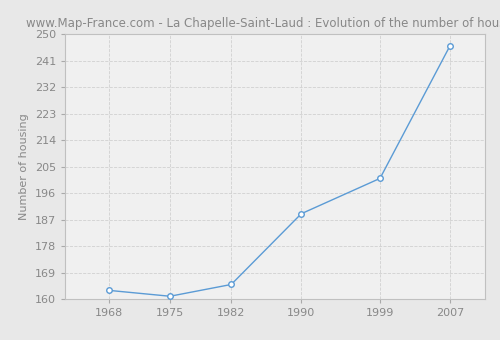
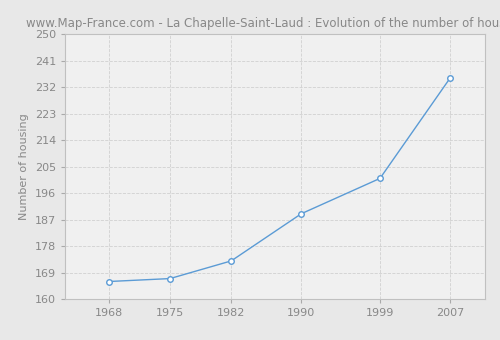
1968: 163 -> 166
1975: 161 -> 167
1982: 165 -> 173
2007: 246 -> 235
